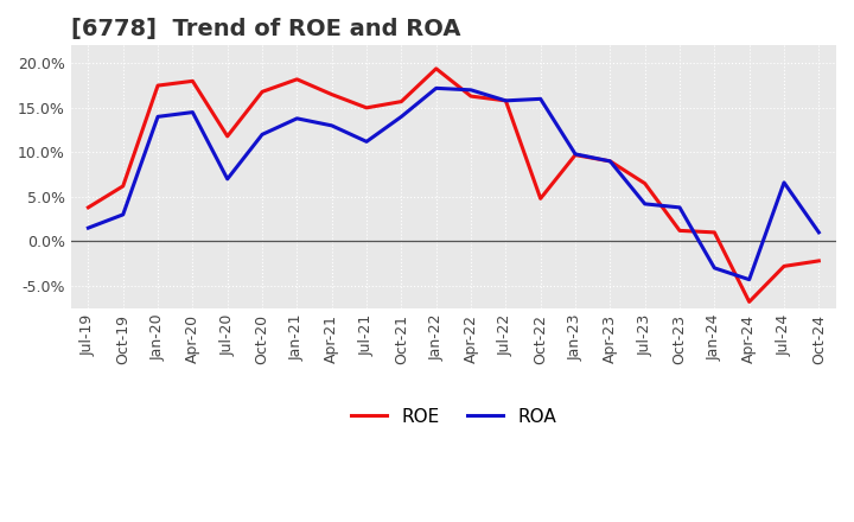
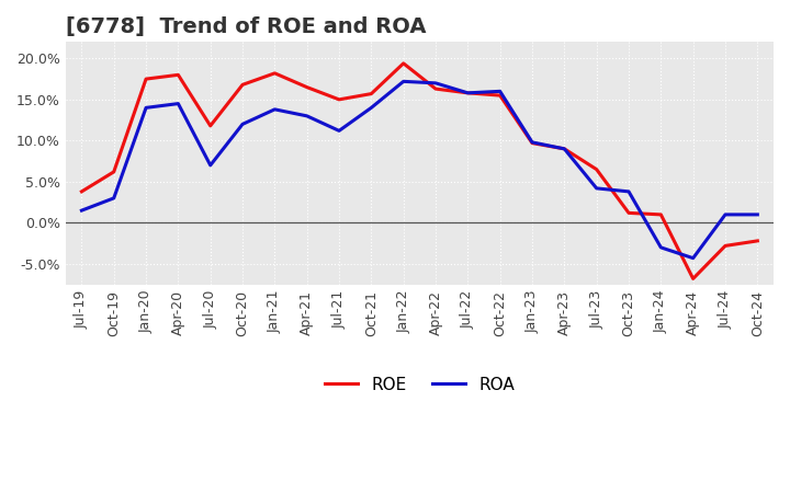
ROE/Oct-22: 4.8% -> 15.5%
ROA/Jul-24: 6.6% -> 1.0%
